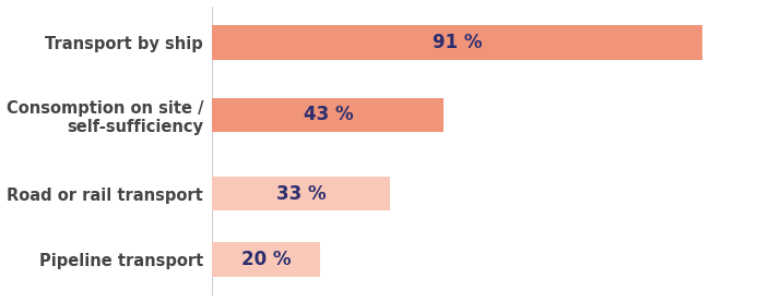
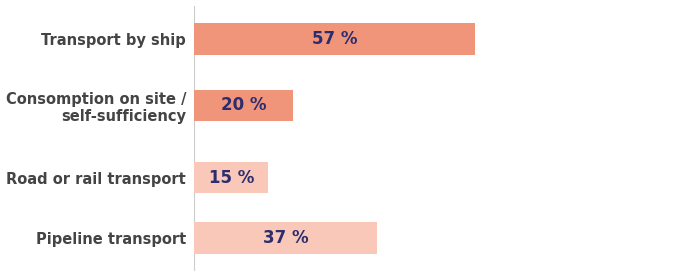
Transport by ship: 91 -> 57
Consomption on site / self-sufficiency: 43 -> 20
Road or rail transport: 33 -> 15
Pipeline transport: 20 -> 37
